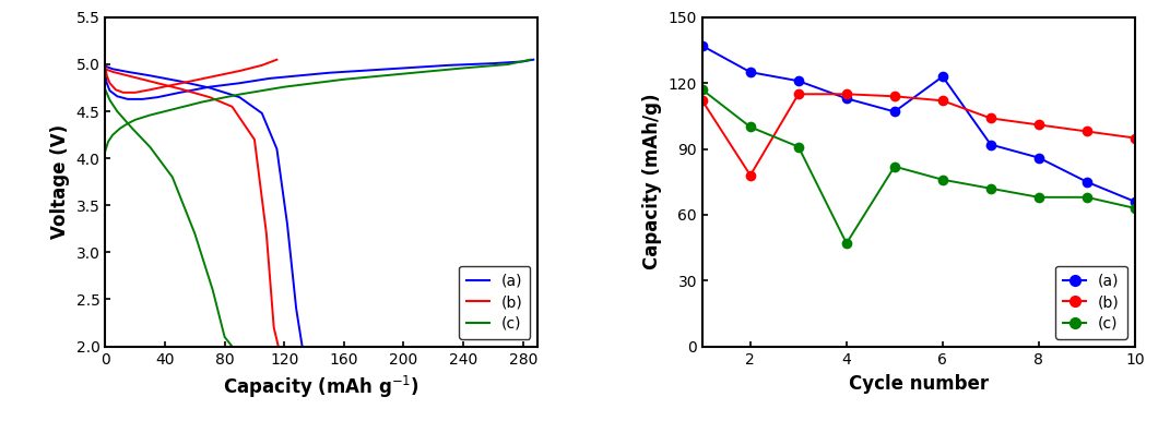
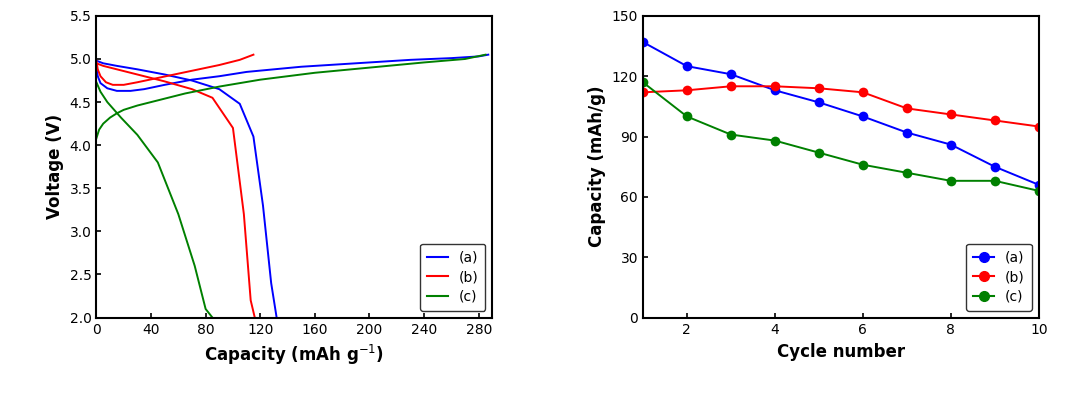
(b)/2: 78 -> 113
(c)/4: 47 -> 88
(a)/6: 123 -> 100
